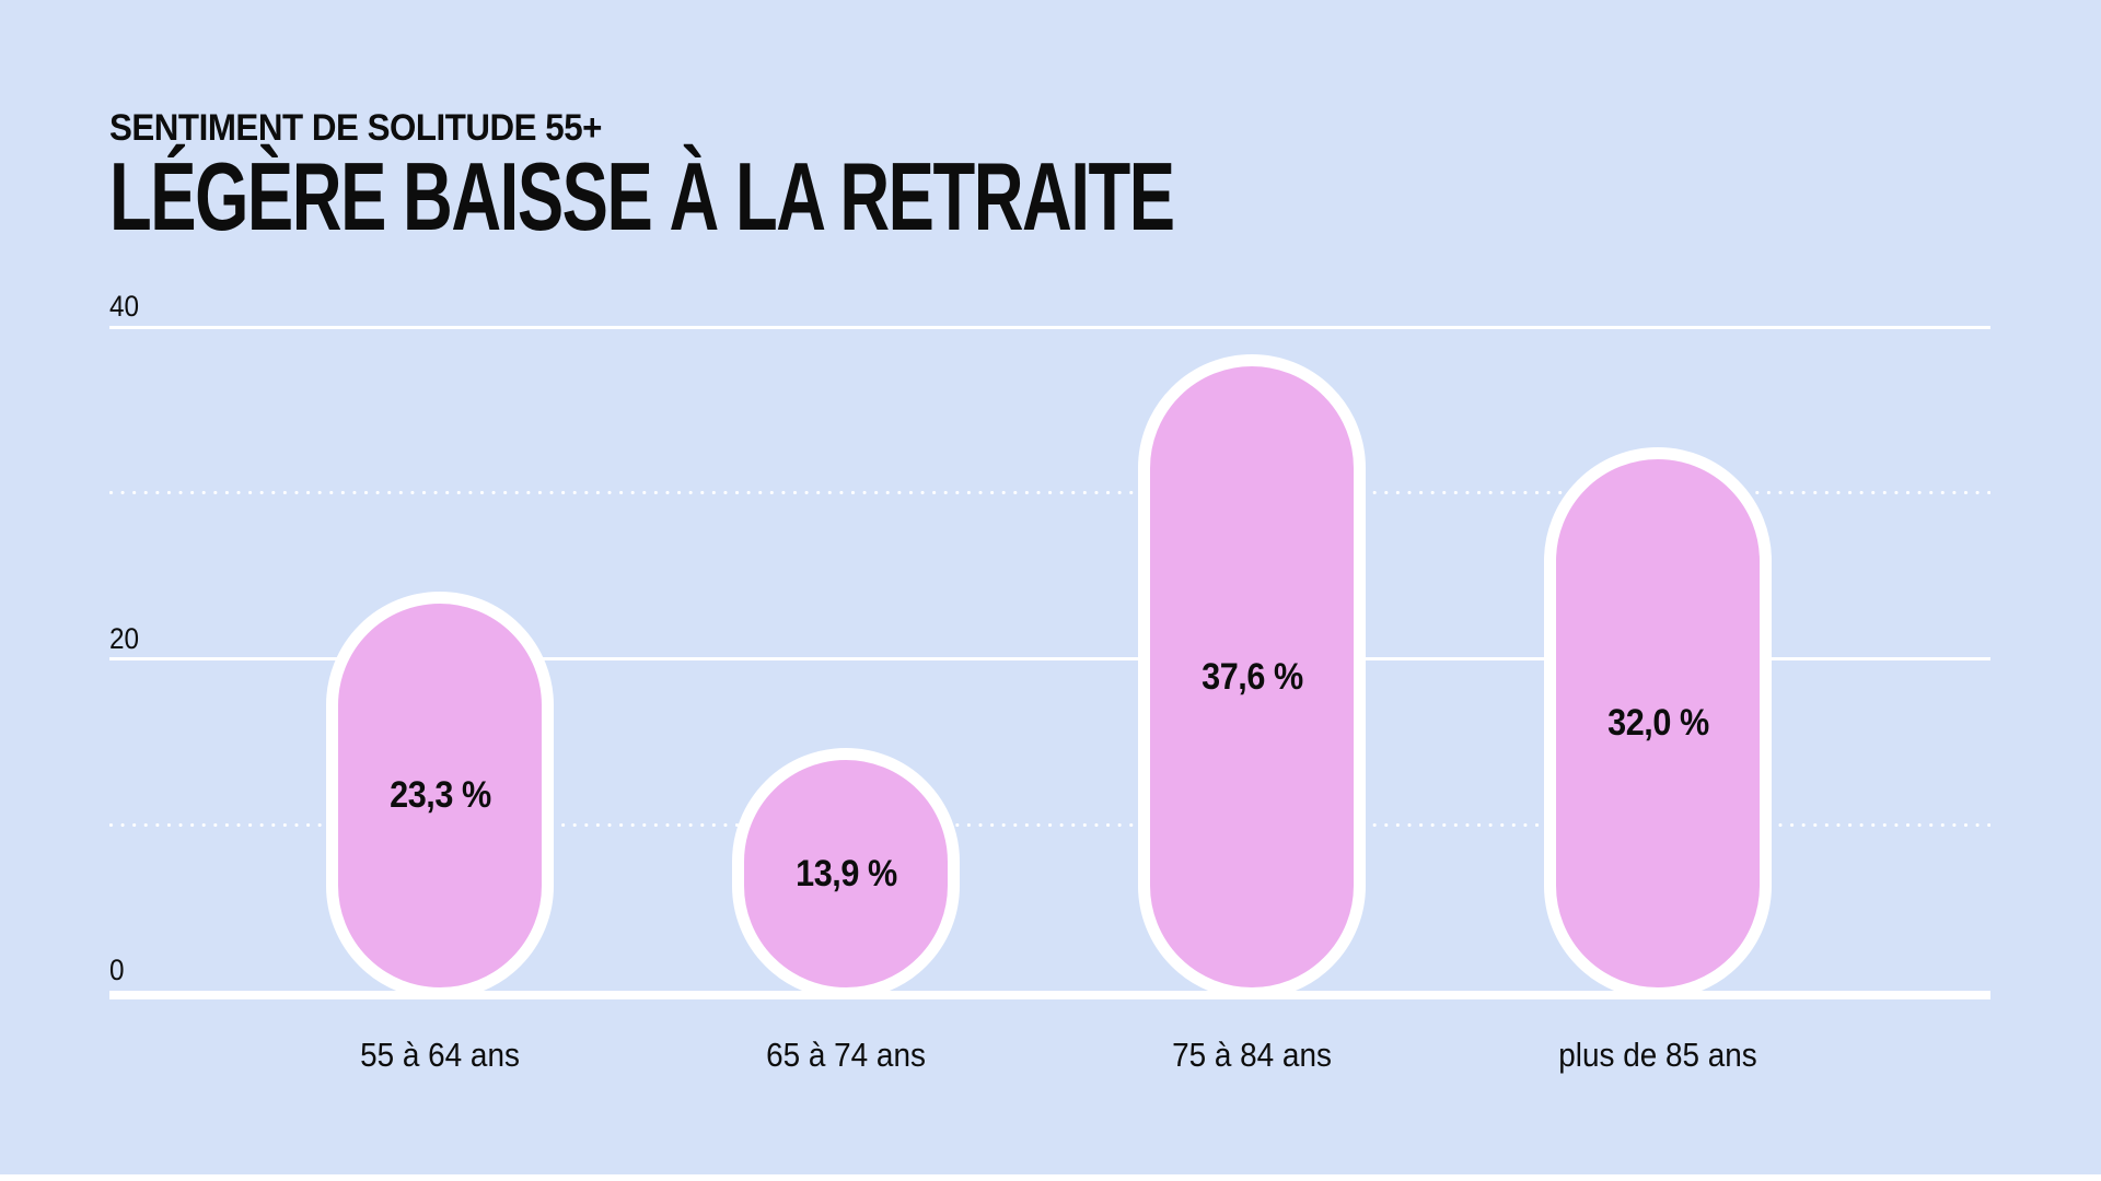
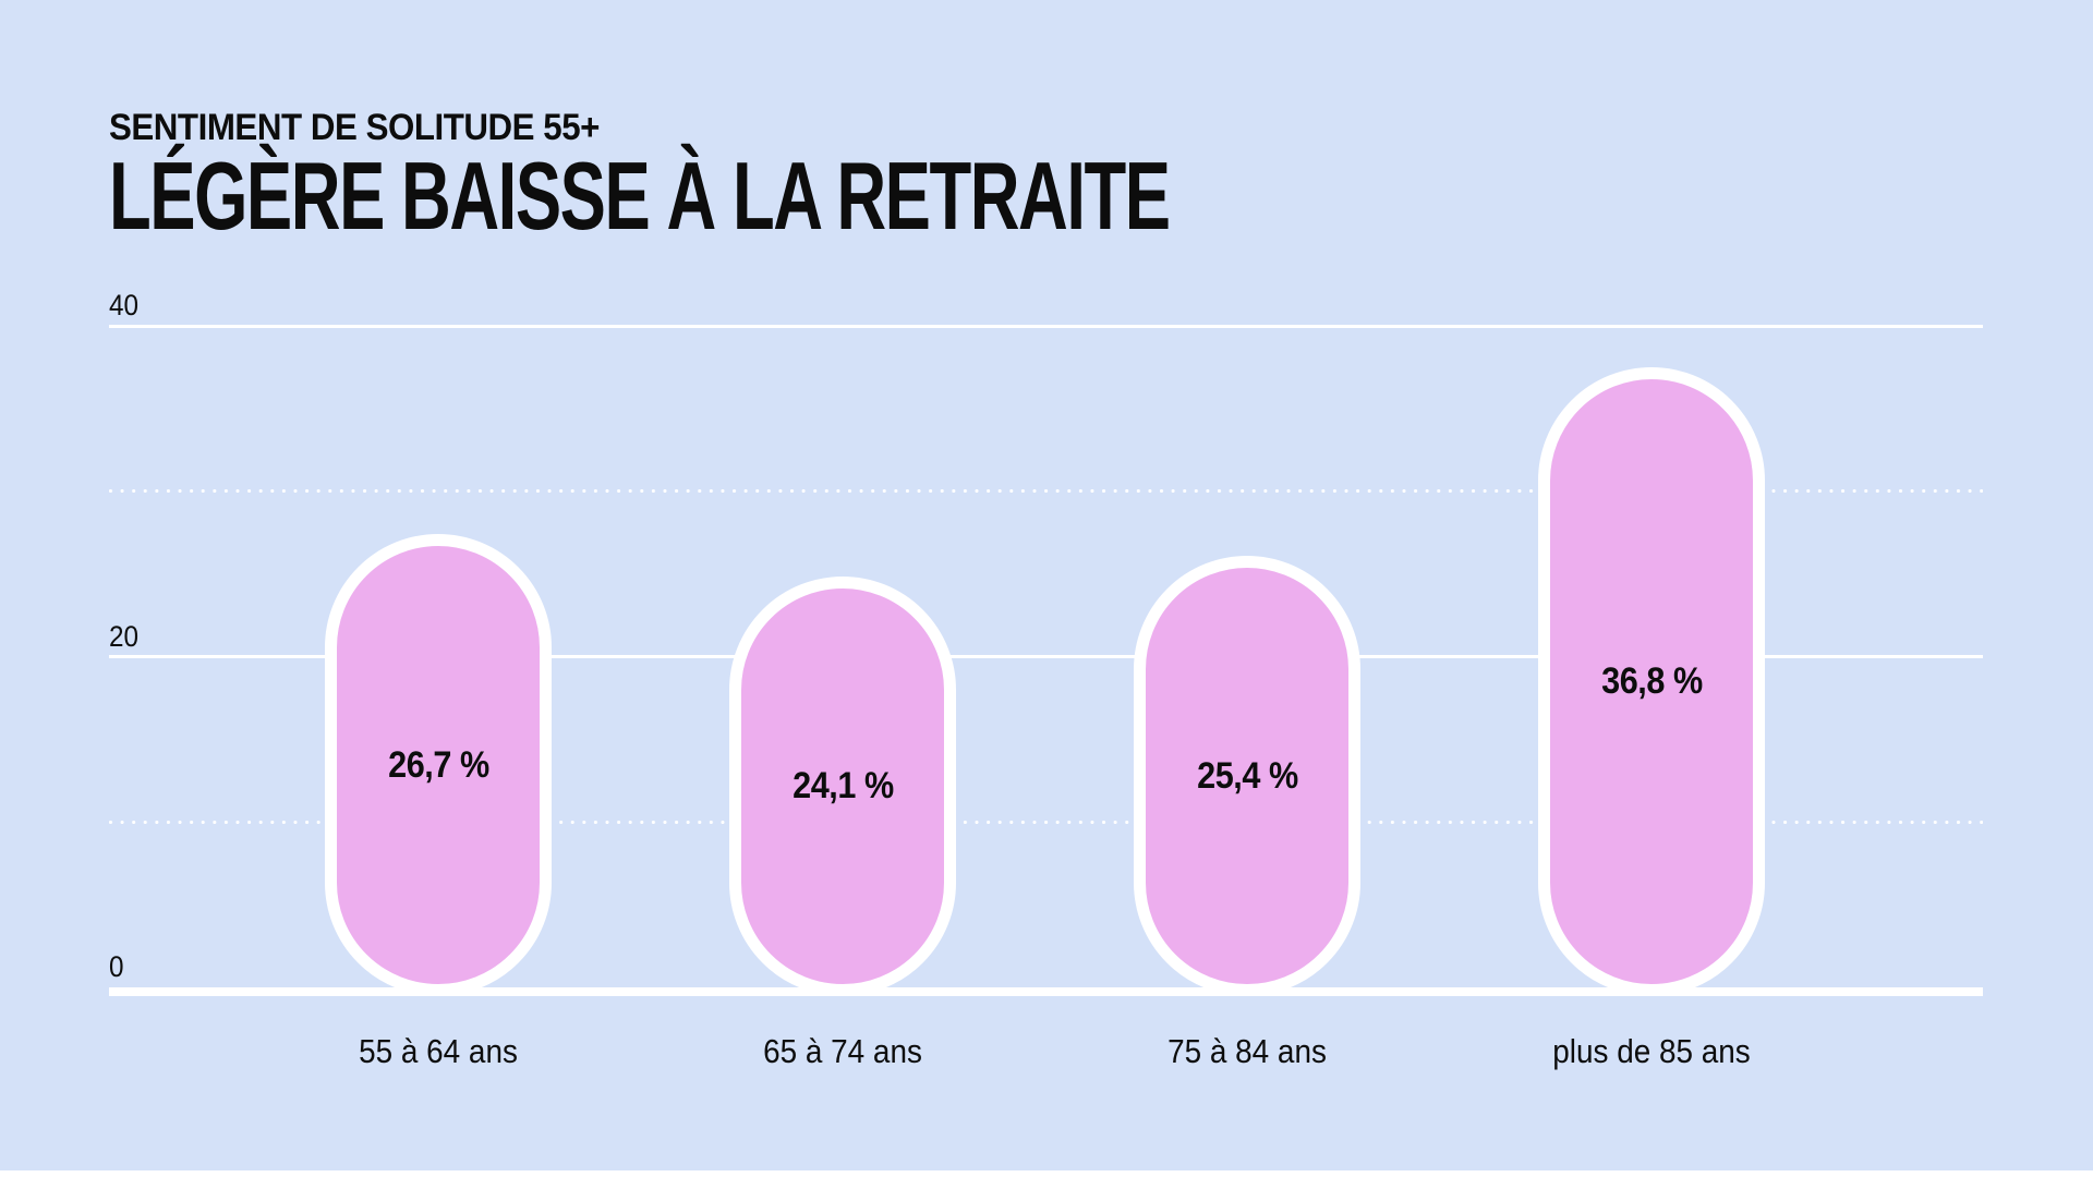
55 à 64 ans: 23,3 -> 26,7
65 à 74 ans: 13,9 -> 24,1
75 à 84 ans: 37,6 -> 25,4
plus de 85 ans: 32,0 -> 36,8
